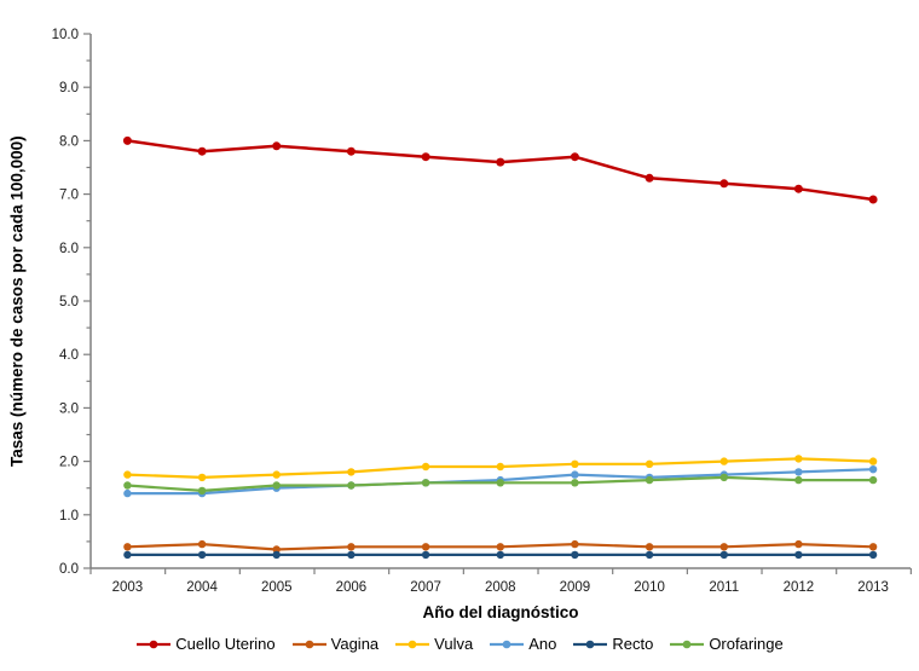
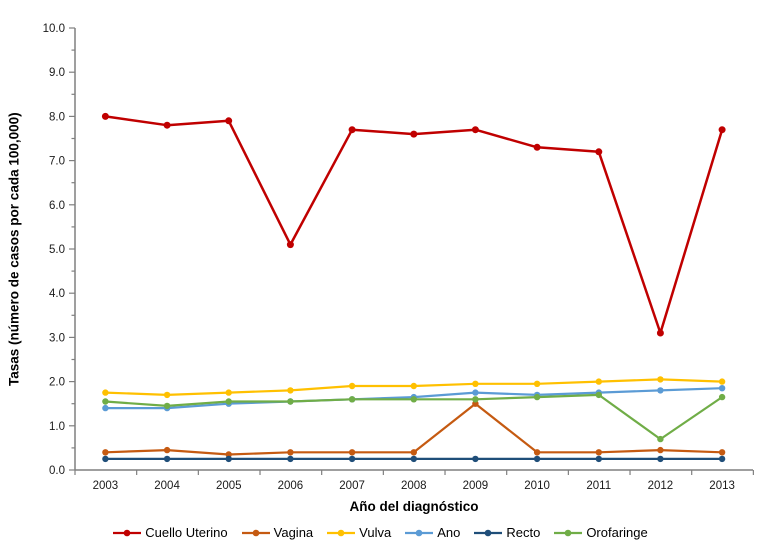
Cuello Uterino/2006: 7.8 -> 5.1
Vagina/2009: 0.5 -> 1.5
Cuello Uterino/2012: 7.1 -> 3.1
Orofaringe/2012: 1.6 -> 0.7
Cuello Uterino/2013: 6.9 -> 7.7
